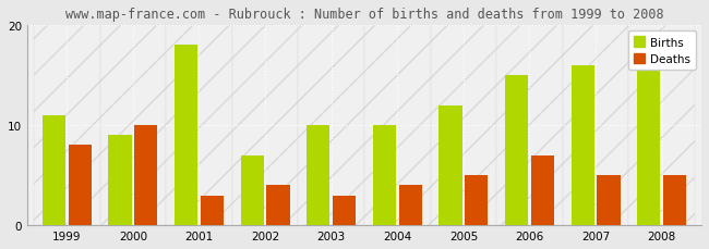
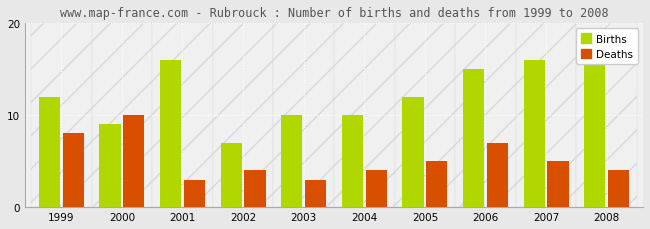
Births/1999: 11 -> 12
Births/2001: 18 -> 16
Deaths/2008: 5 -> 4
